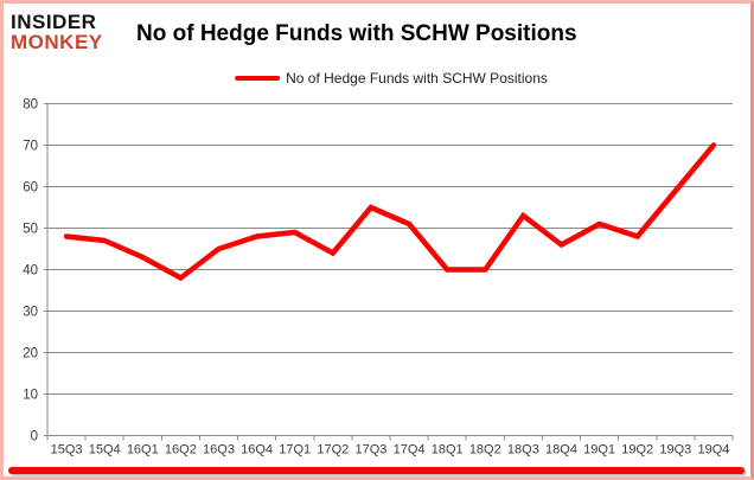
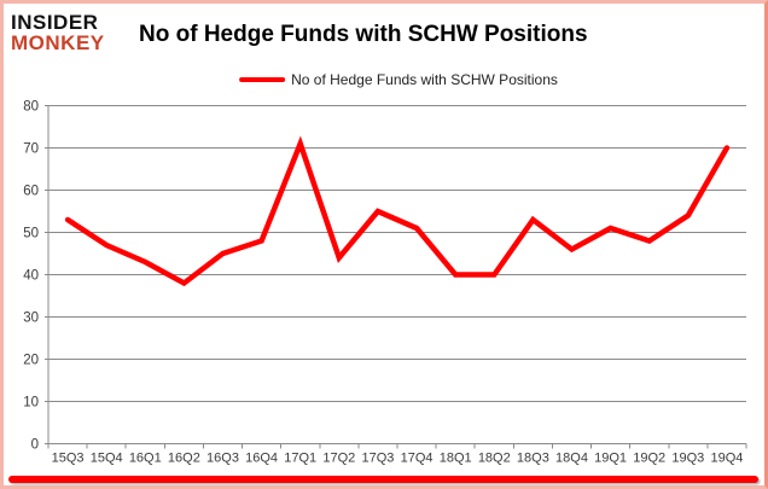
15Q3: 48 -> 53
17Q1: 49 -> 71
19Q3: 59 -> 54
